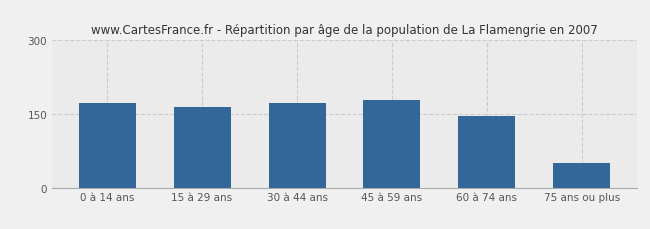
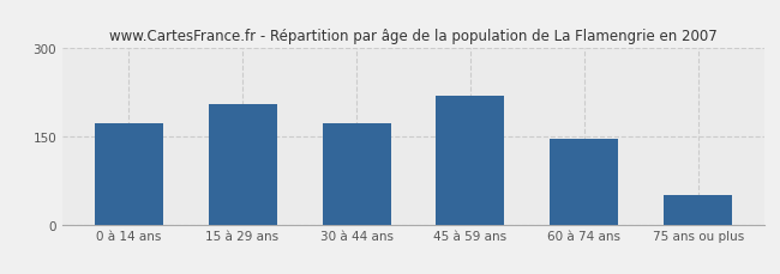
15 à 29 ans: 165 -> 205
45 à 59 ans: 178 -> 220
